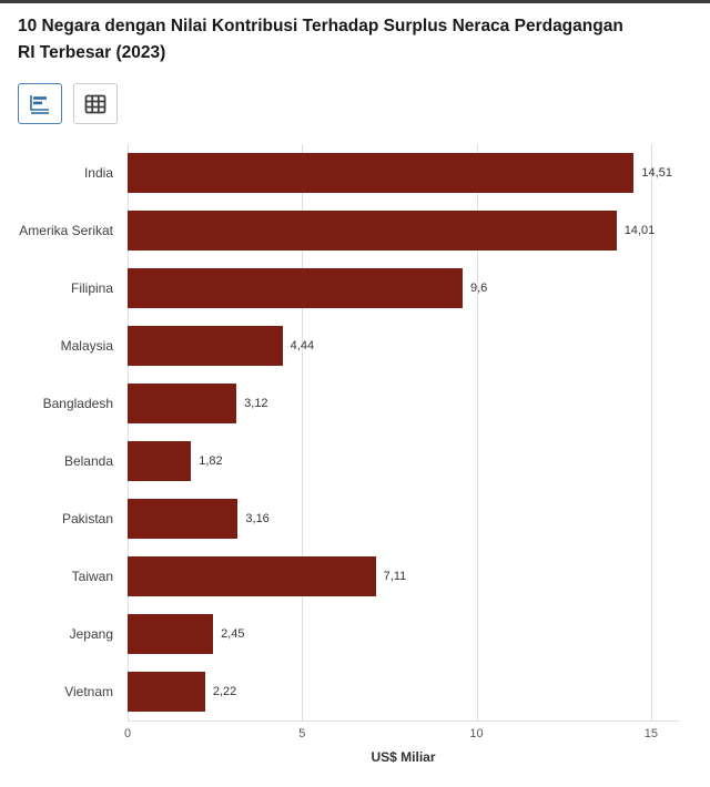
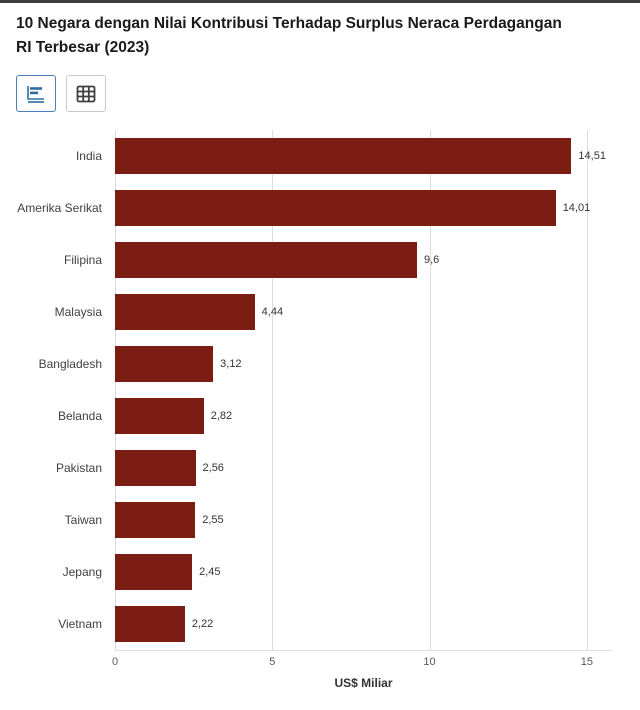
Belanda: 1,82 -> 2,82
Pakistan: 3,16 -> 2,56
Taiwan: 7,11 -> 2,55
